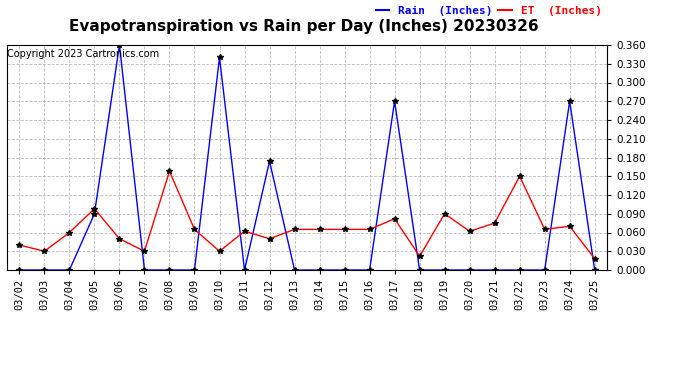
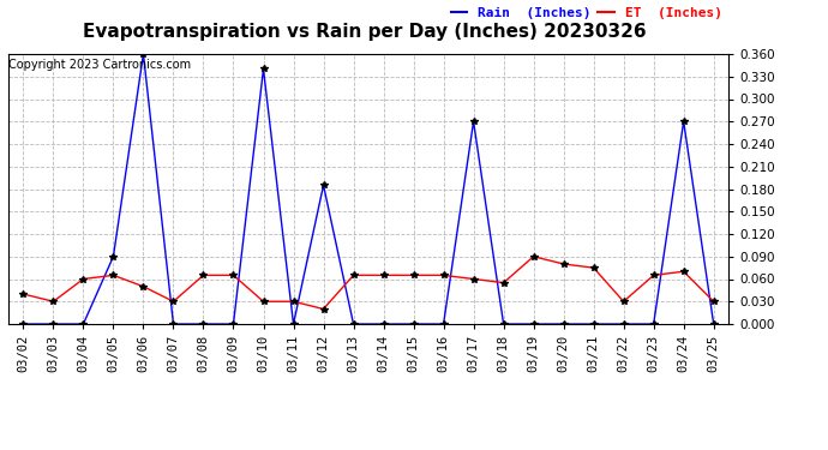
ET (Inches)/03/05: 0.098 -> 0.065
ET (Inches)/03/08: 0.158 -> 0.065
ET (Inches)/03/11: 0.062 -> 0.030
Rain (Inches)/03/12: 0.174 -> 0.185
ET (Inches)/03/12: 0.050 -> 0.020
ET (Inches)/03/17: 0.082 -> 0.060
ET (Inches)/03/18: 0.022 -> 0.055
ET (Inches)/03/20: 0.062 -> 0.080
ET (Inches)/03/22: 0.150 -> 0.030
ET (Inches)/03/25: 0.018 -> 0.030
